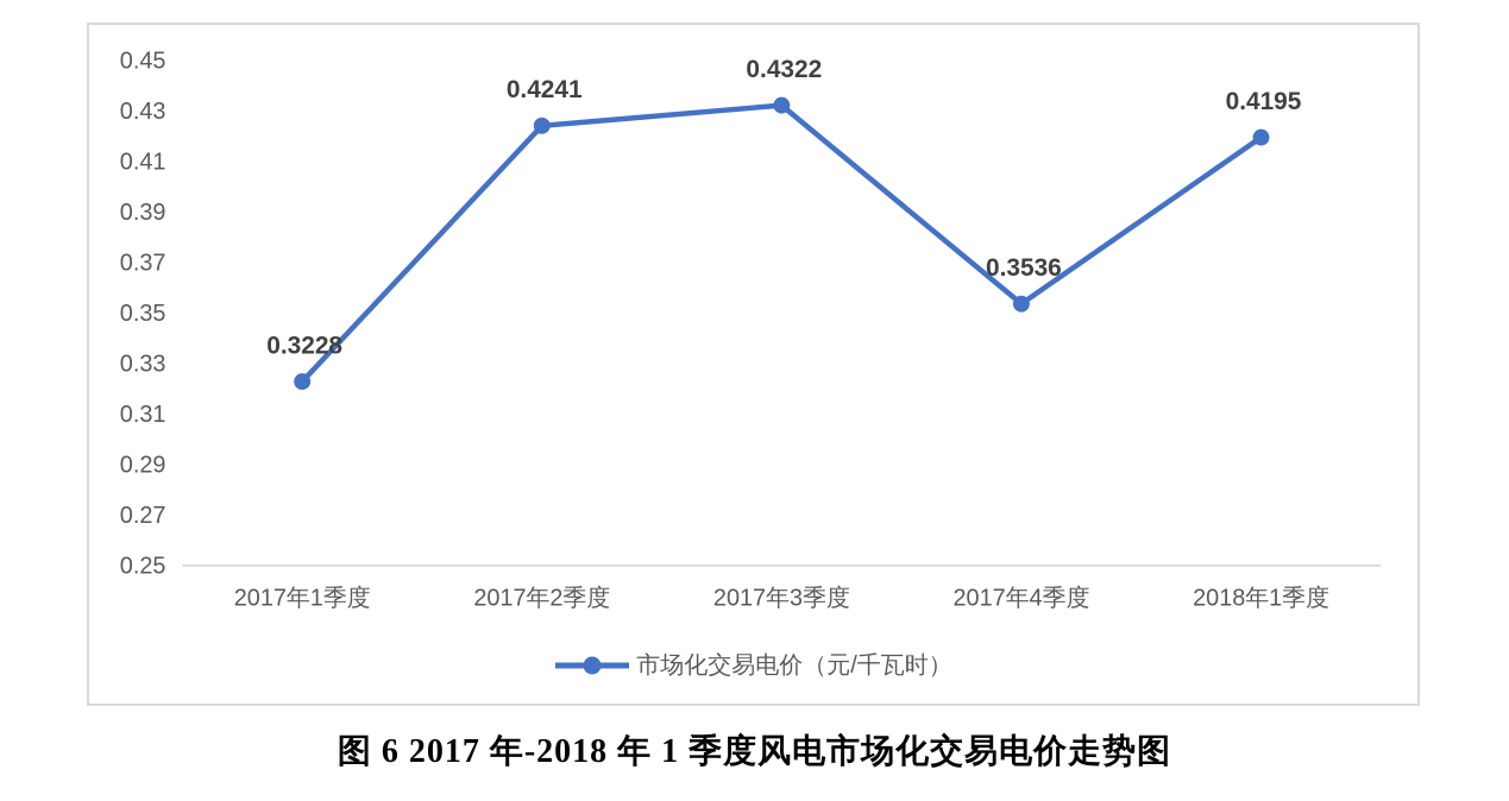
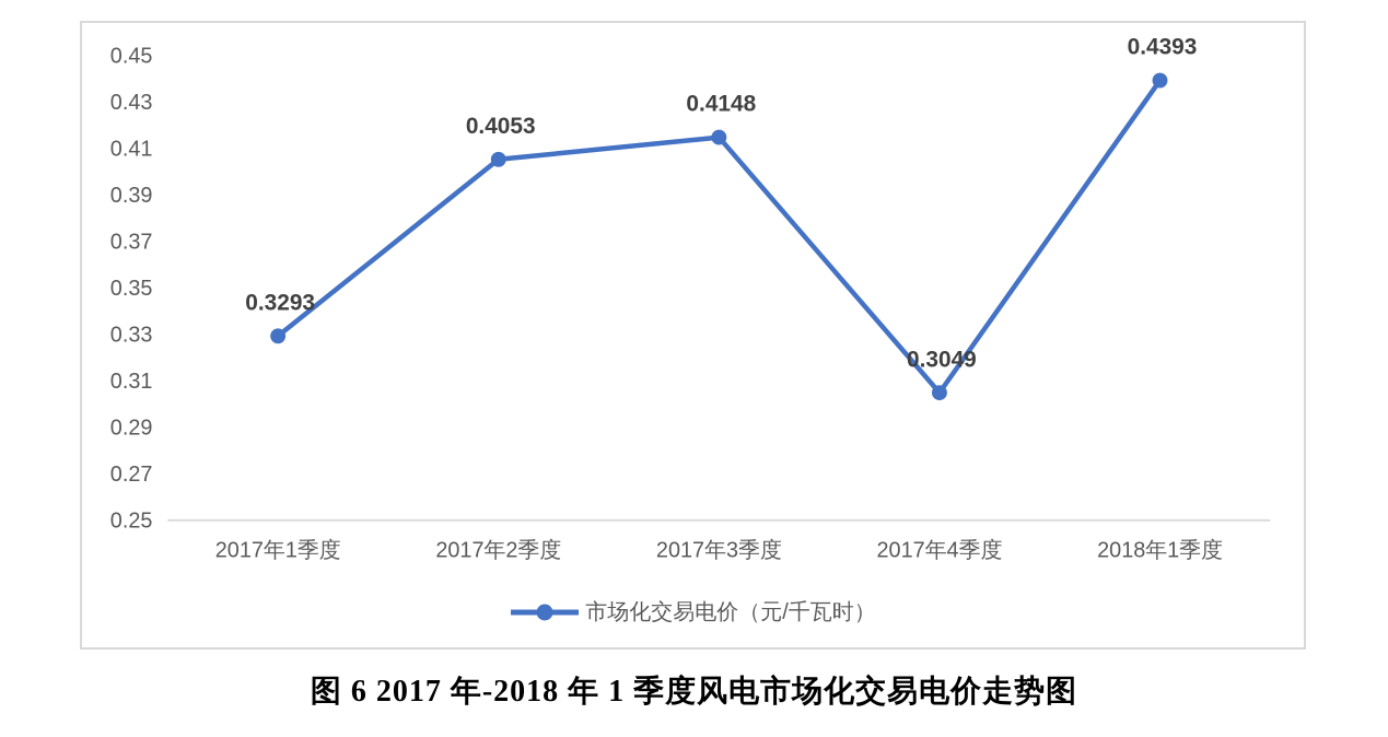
2017年1季度: 0.3228 -> 0.3293
2017年2季度: 0.4241 -> 0.4053
2017年3季度: 0.4322 -> 0.4148
2017年4季度: 0.3536 -> 0.3049
2018年1季度: 0.4195 -> 0.4393
